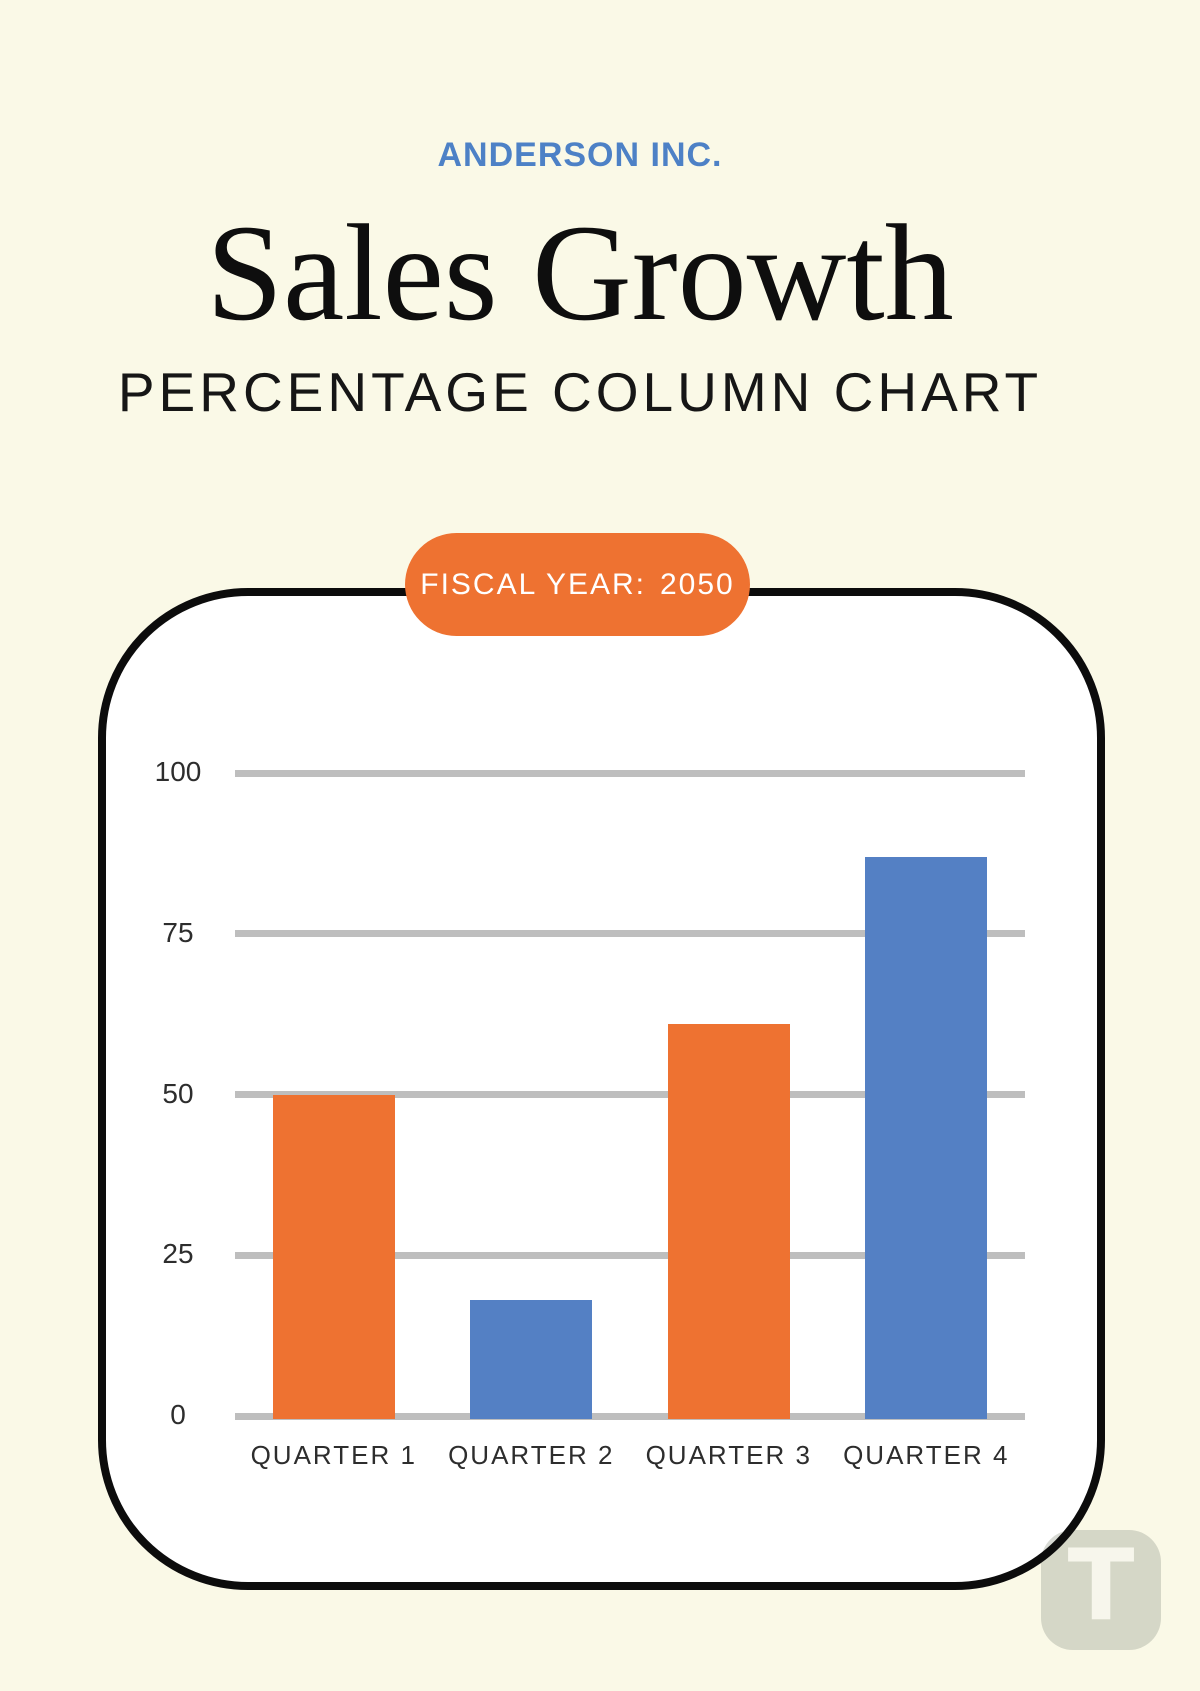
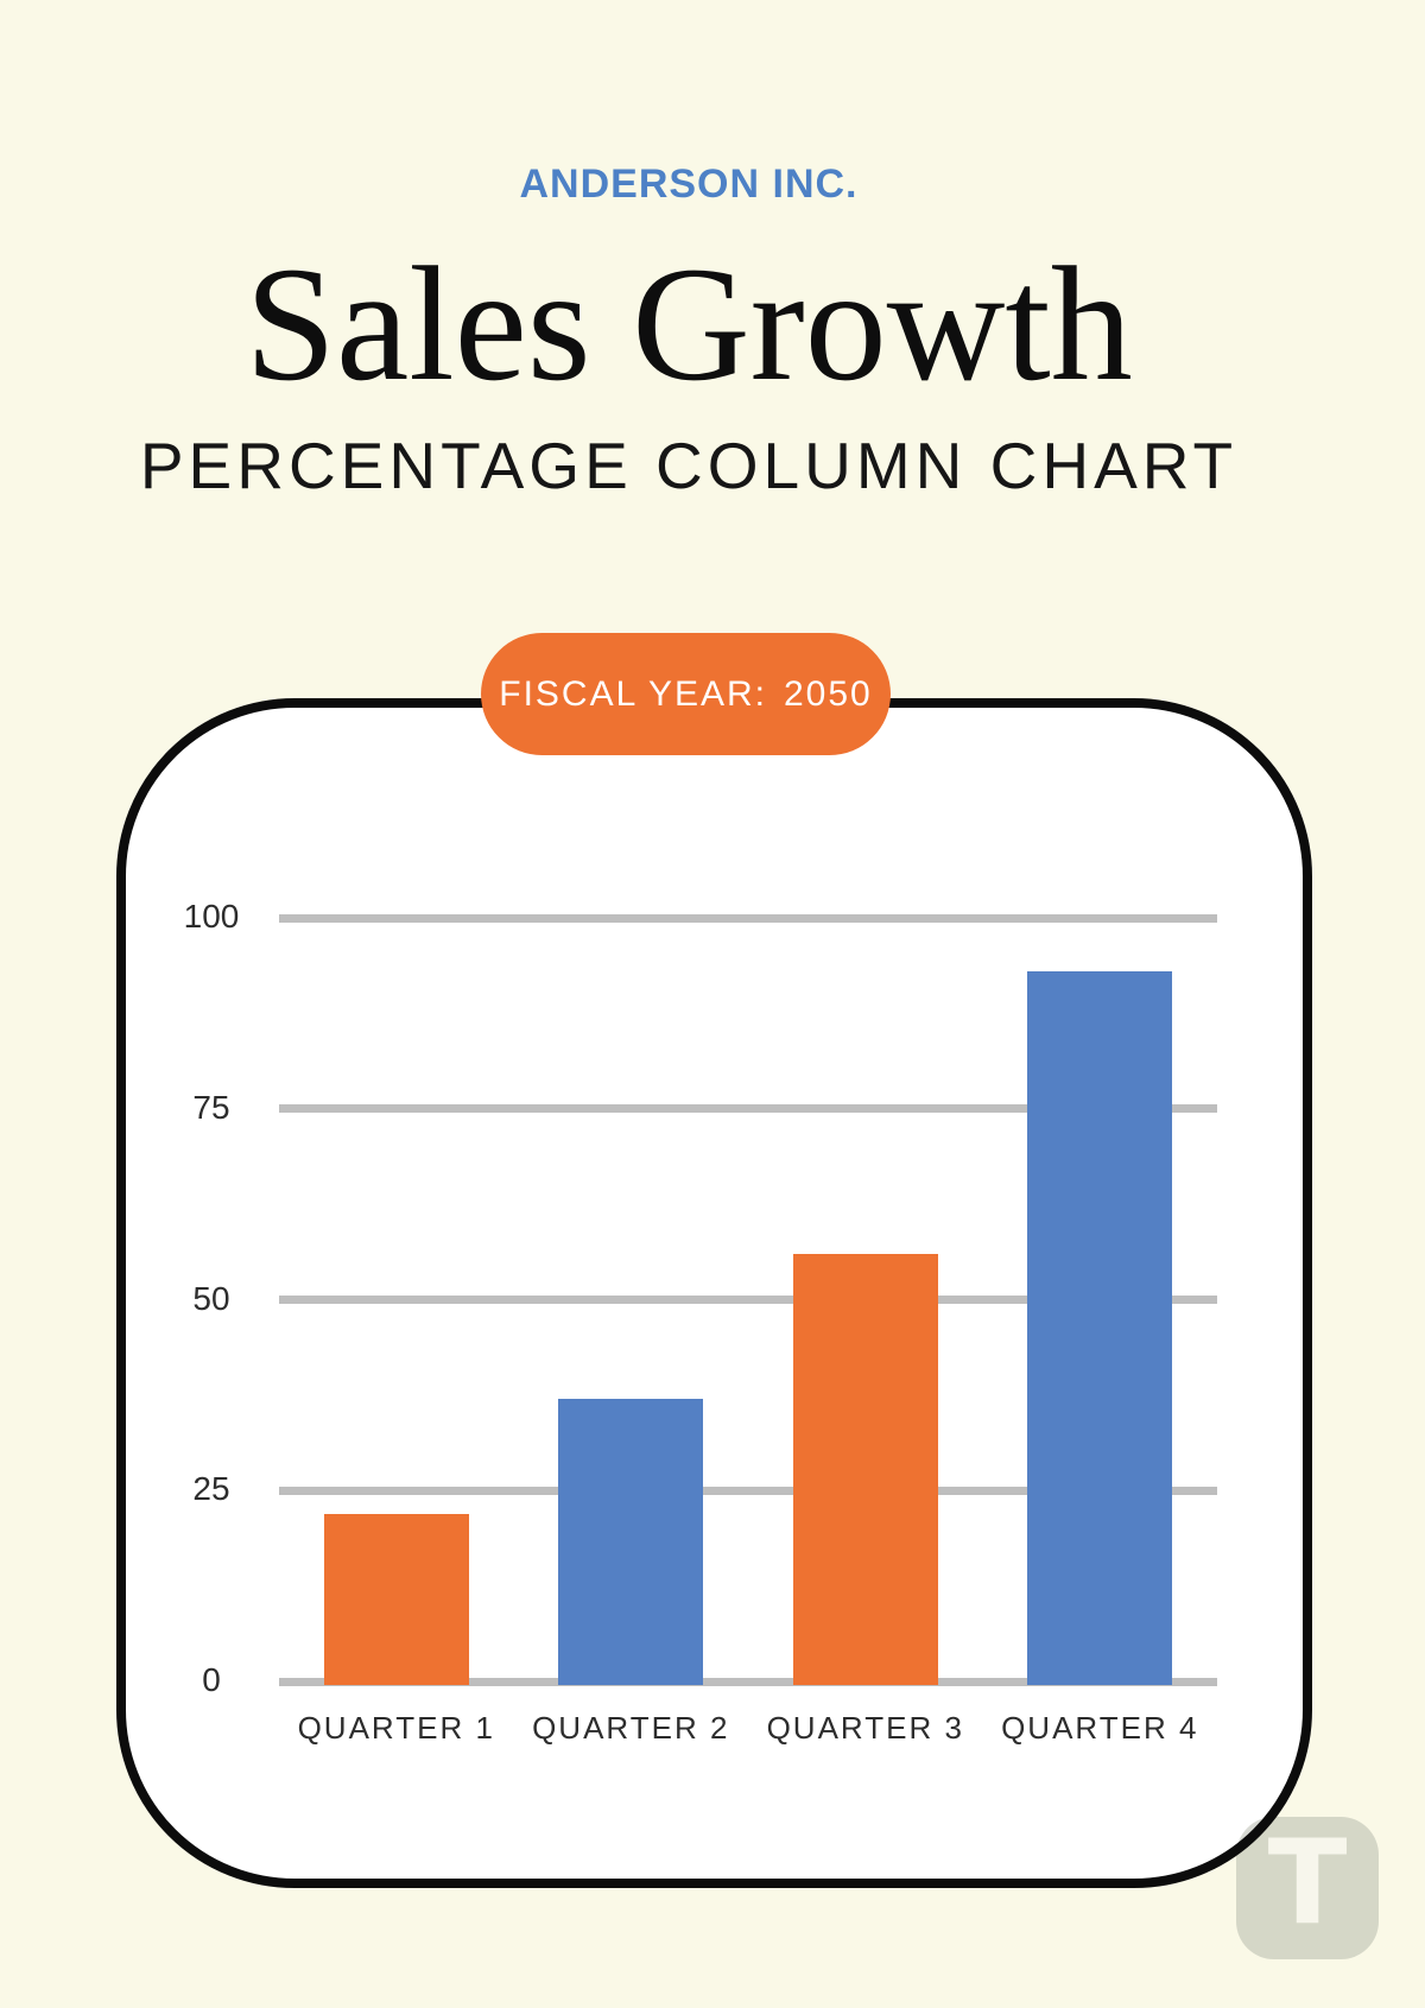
QUARTER 1: 50 -> 22
QUARTER 2: 18 -> 37
QUARTER 3: 61 -> 56
QUARTER 4: 87 -> 93
